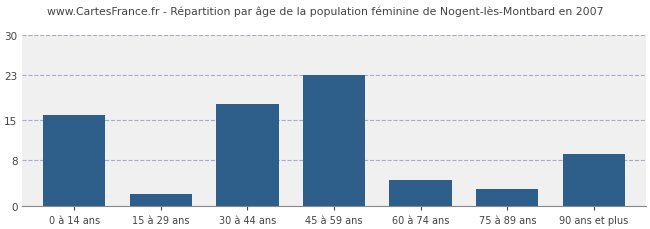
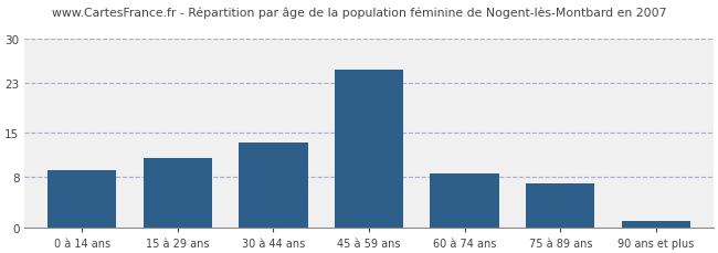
0 à 14 ans: 16.0 -> 9.0
15 à 29 ans: 2.0 -> 11.0
30 à 44 ans: 17.8 -> 13.5
45 à 59 ans: 23.0 -> 25.0
60 à 74 ans: 4.6 -> 8.5
75 à 89 ans: 3.0 -> 7.0
90 ans et plus: 9.0 -> 1.0
